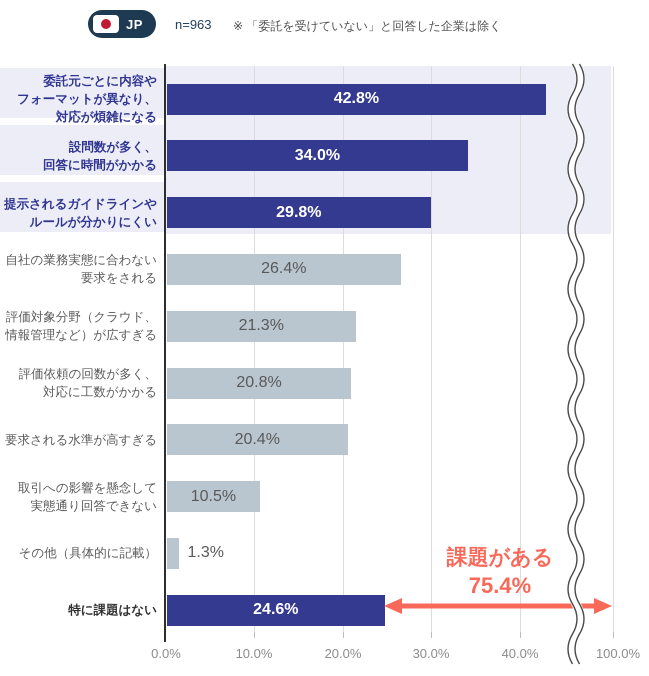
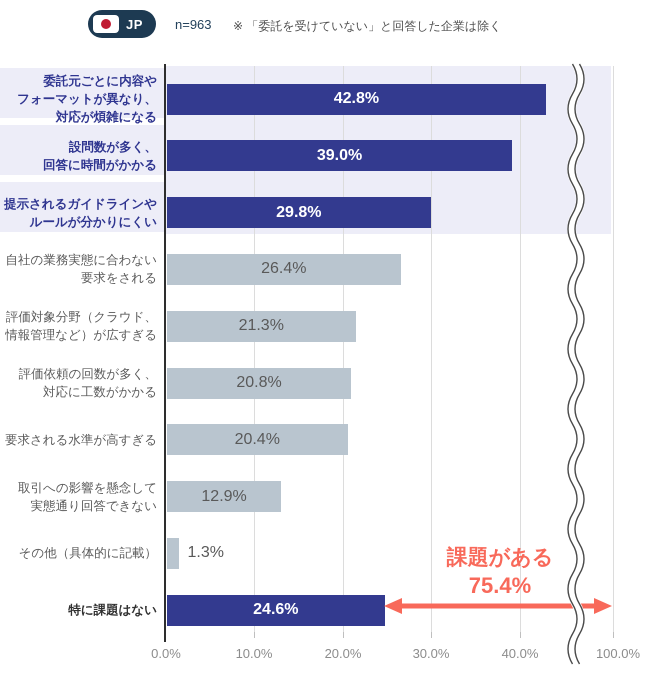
設問数が多く、 回答に時間がかかる: 34.0% -> 39.0%
取引への影響を懸念して 実態通り回答できない: 10.5% -> 12.9%
